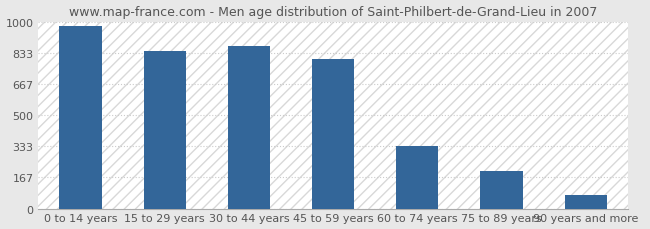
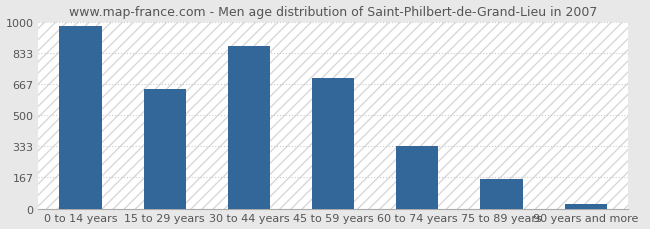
15 to 29 years: 840 -> 640
45 to 59 years: 800 -> 700
75 to 89 years: 200 -> 160
90 years and more: 70 -> 20
